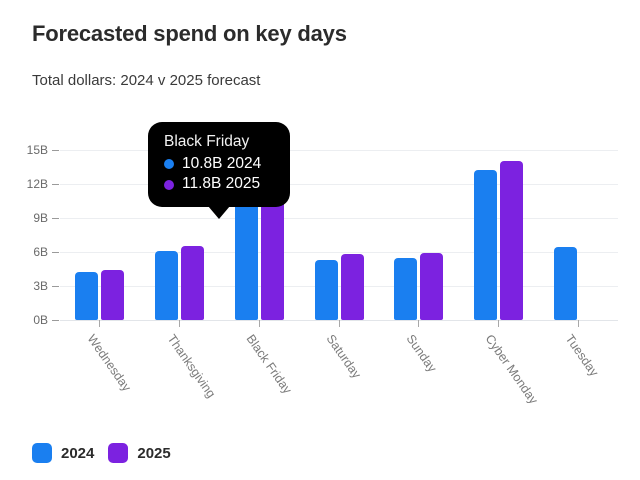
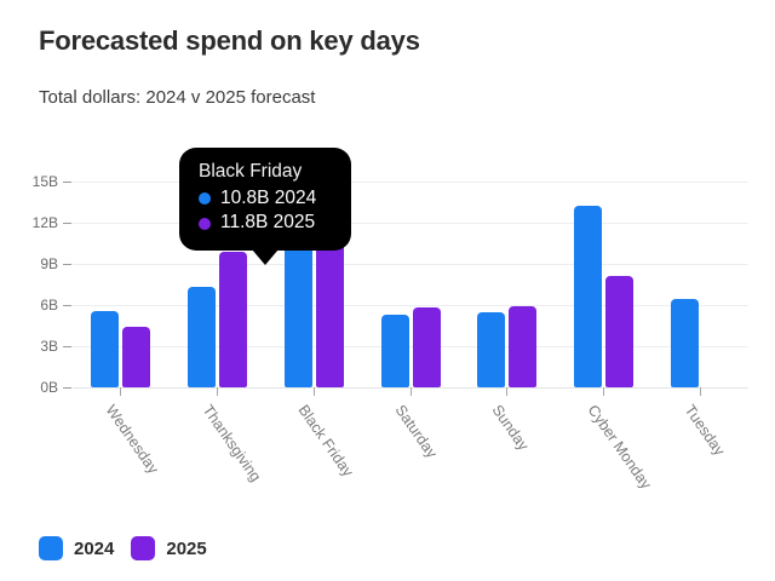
2024/Wednesday: 4.2B -> 5.6B
2024/Thanksgiving: 6.1B -> 7.3B
2025/Thanksgiving: 6.5B -> 9.9B
2025/Cyber Monday: 14.0B -> 8.1B
